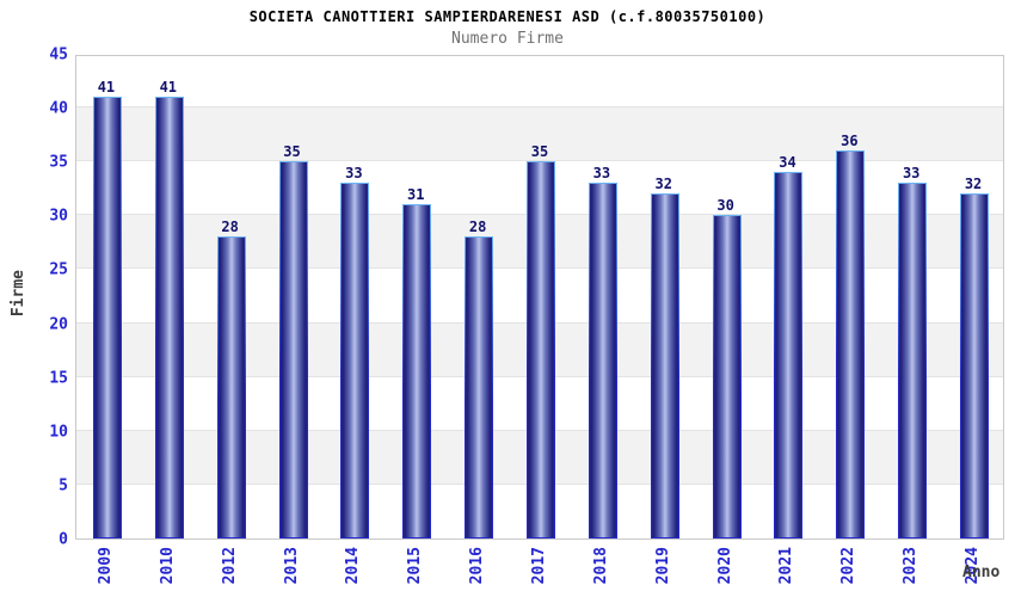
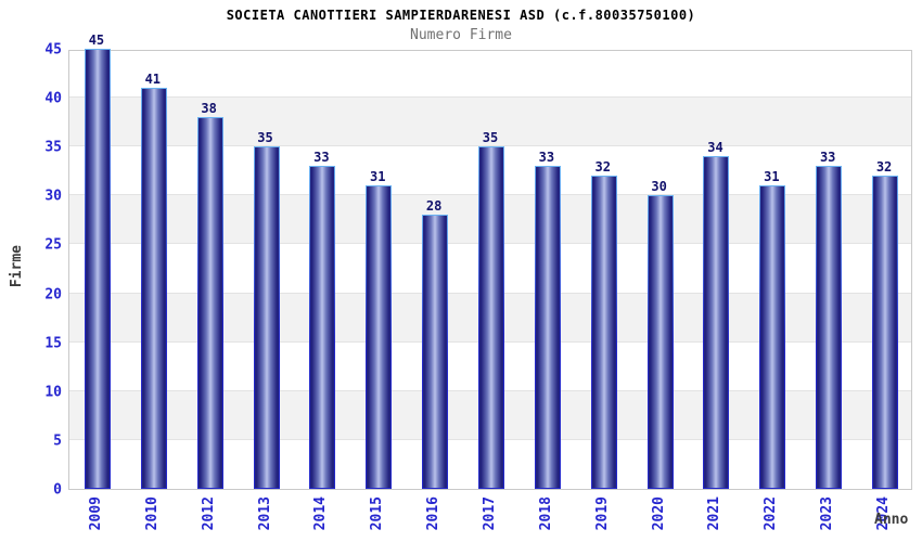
2009: 41 -> 45
2012: 28 -> 38
2022: 36 -> 31
